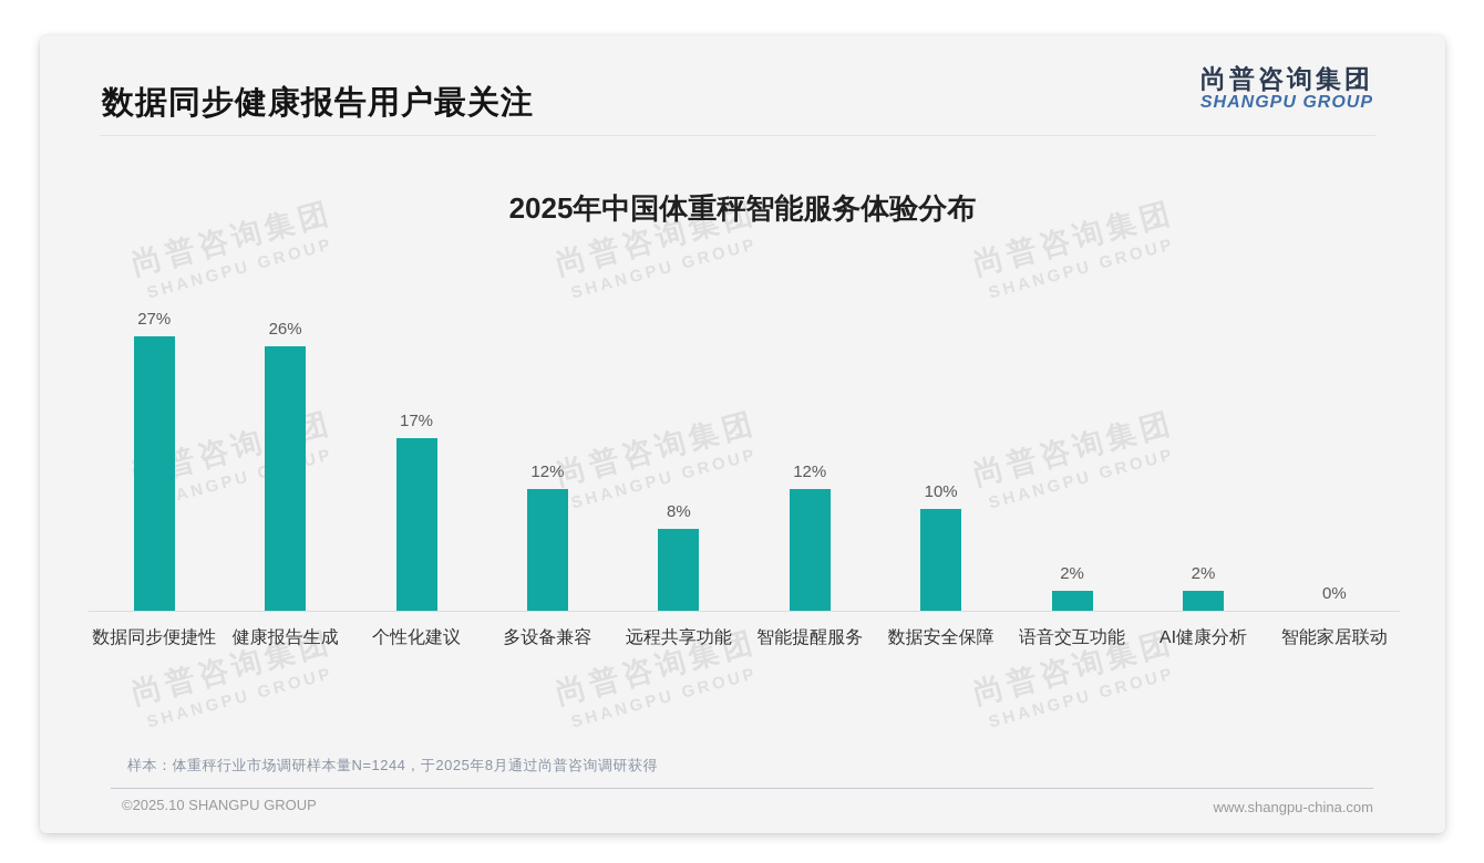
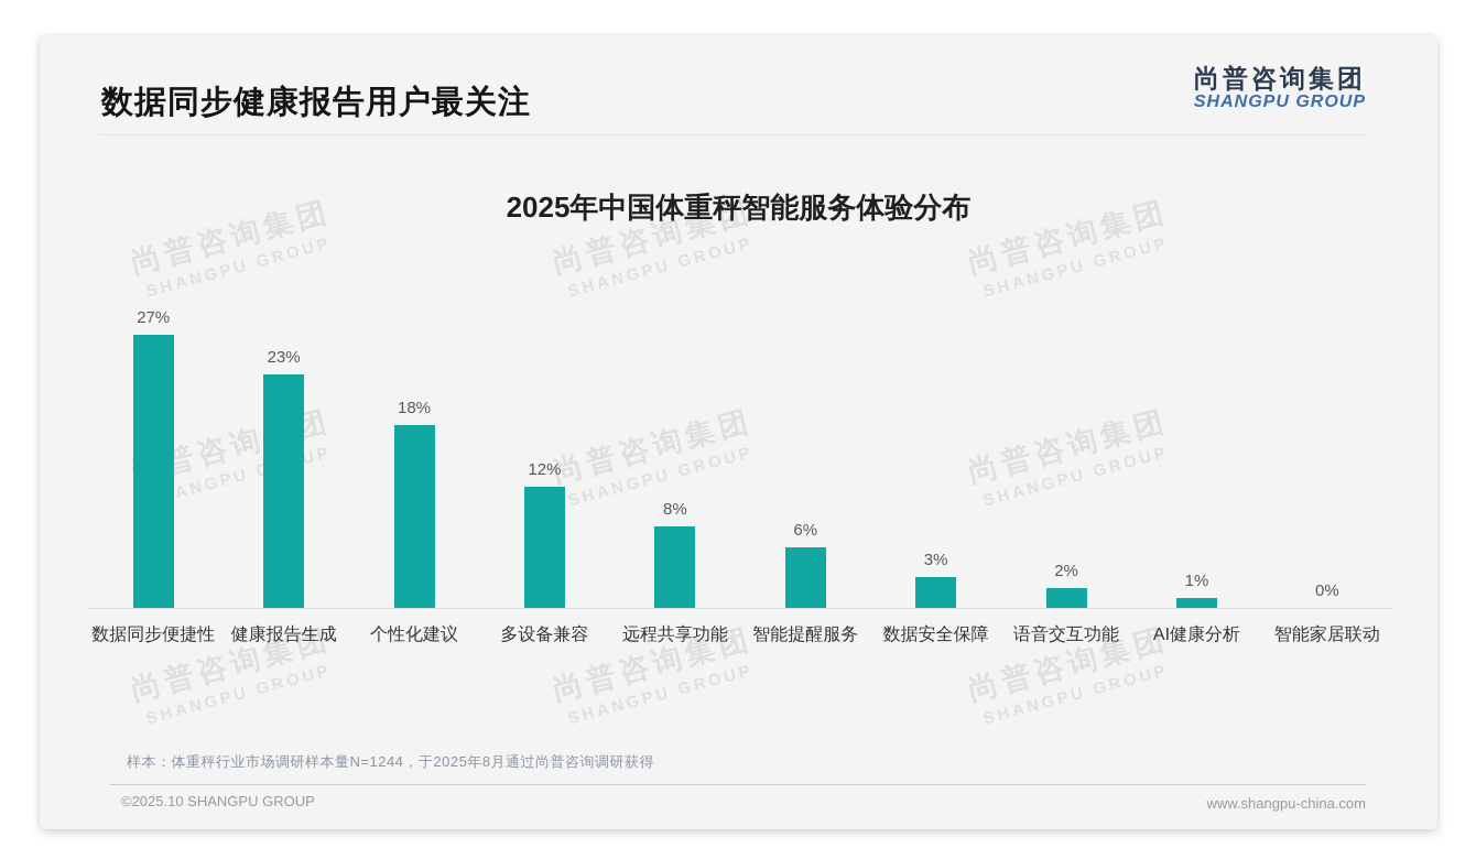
健康报告生成: 26% -> 23%
个性化建议: 17% -> 18%
智能提醒服务: 12% -> 6%
数据安全保障: 10% -> 3%
AI健康分析: 2% -> 1%
